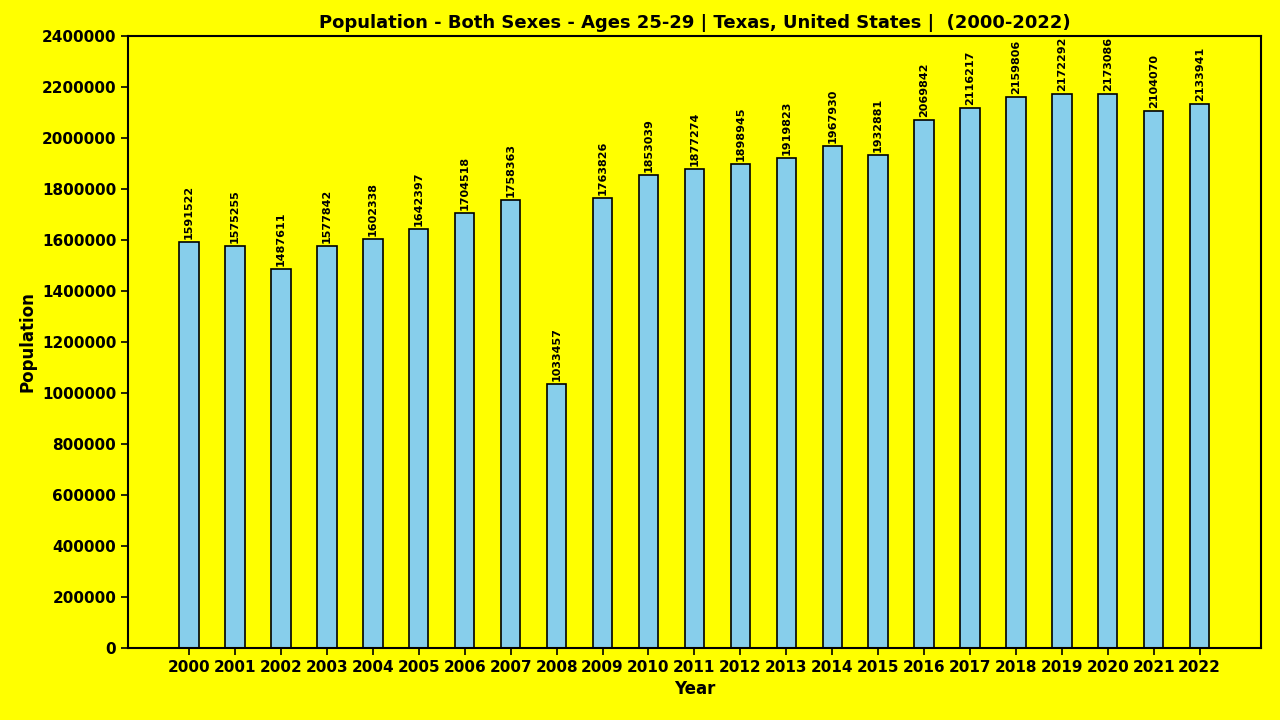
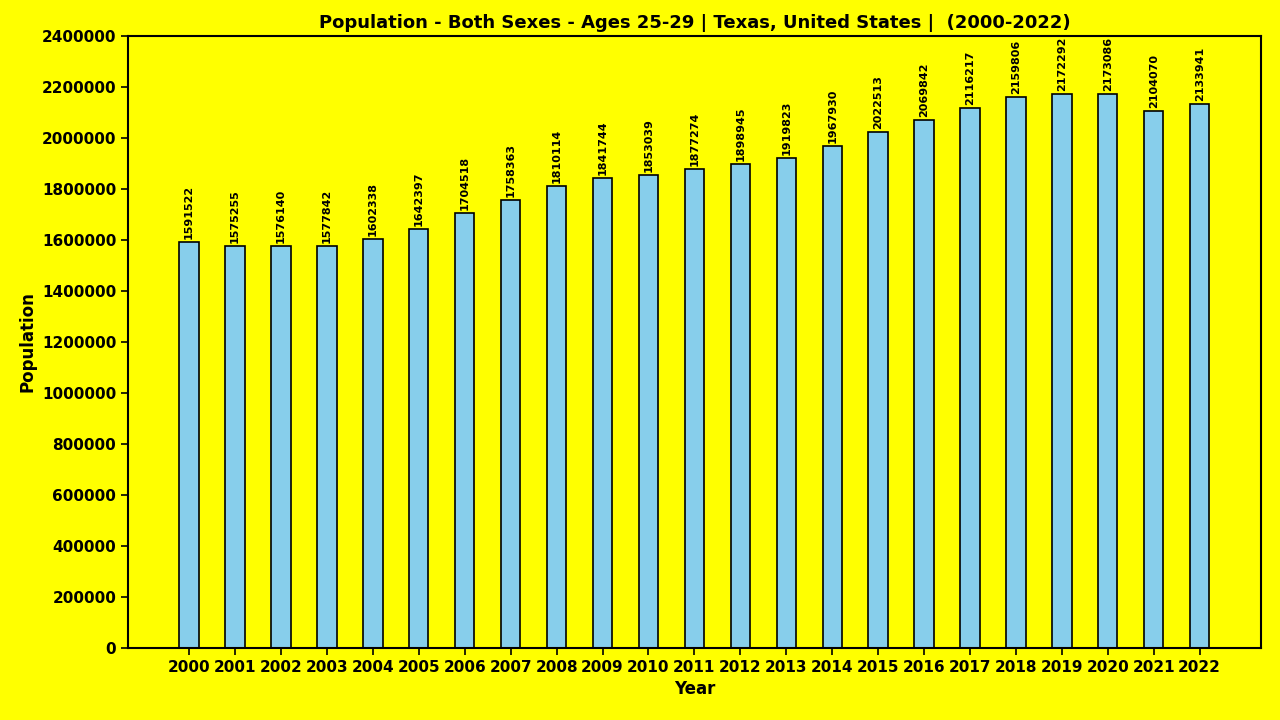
2002: 1487611 -> 1576140
2008: 1033457 -> 1810114
2009: 1763826 -> 1841744
2015: 1932881 -> 2022513
